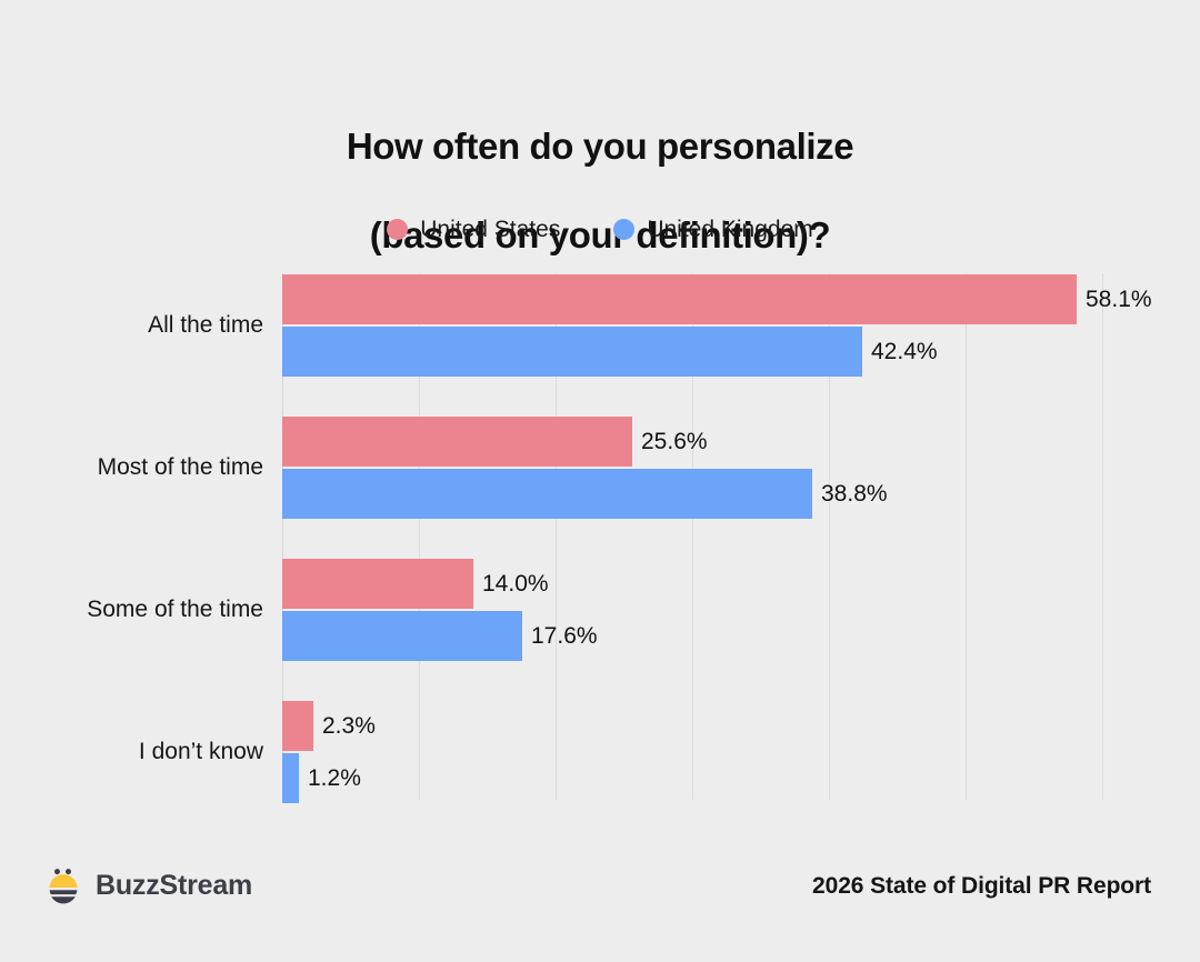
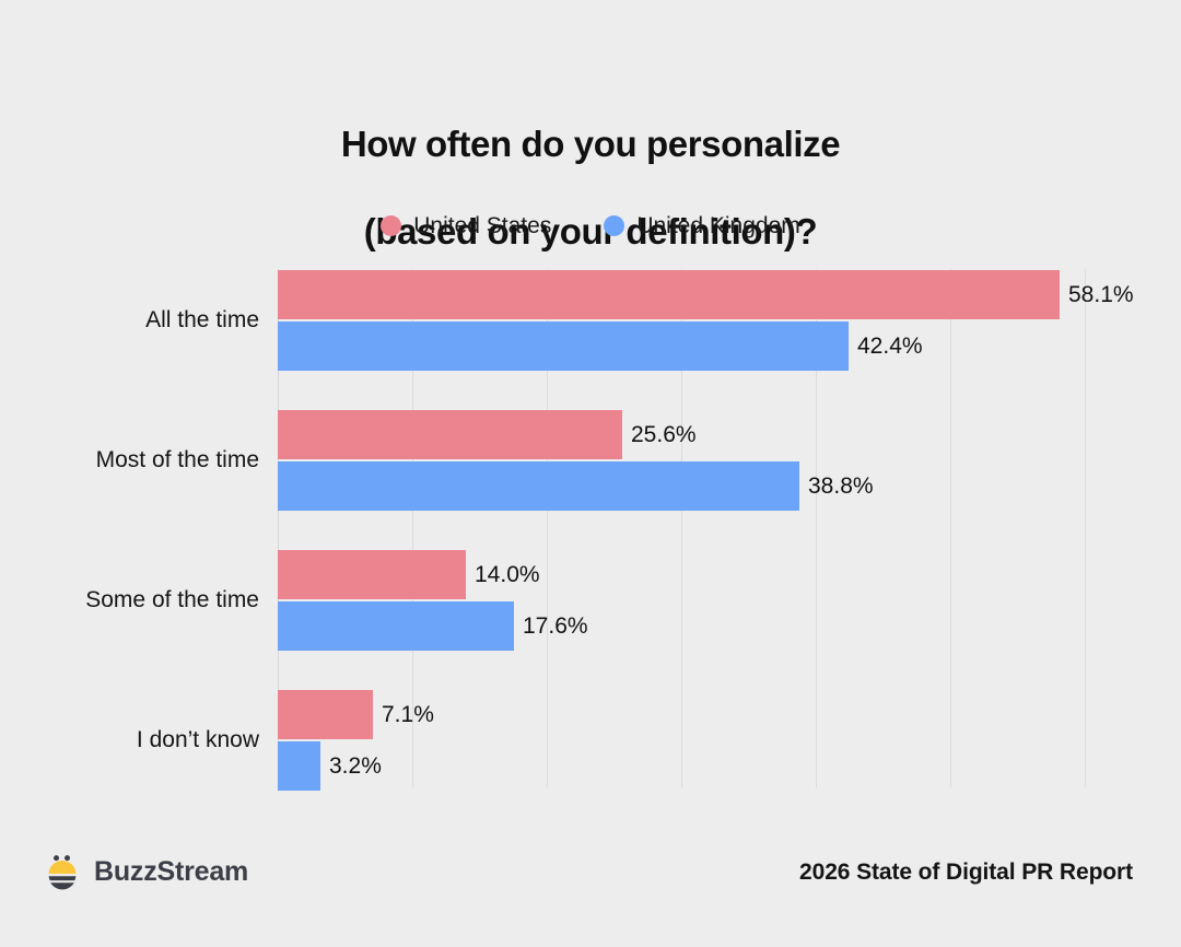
United States/I don’t know: 2.3% -> 7.1%
United Kingdom/I don’t know: 1.2% -> 3.2%
